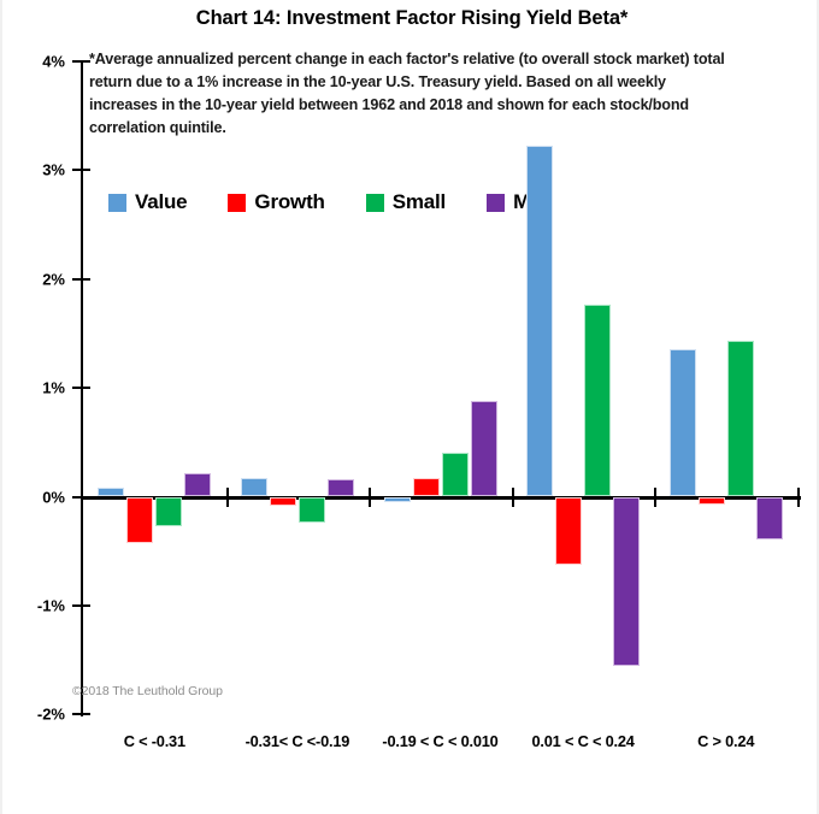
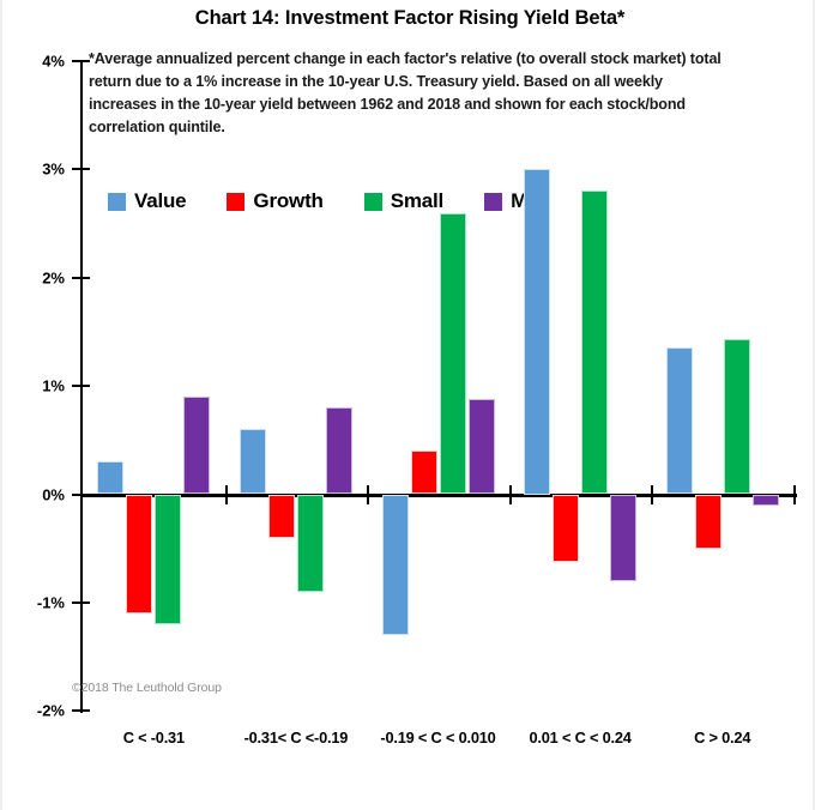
Value/C < -0.31: 0.1% -> 0.3%
Growth/C < -0.31: -0.4% -> -1.1%
Small/C < -0.31: -0.3% -> -1.2%
MO/C < -0.31: 0.2% -> 0.9%
Value/-0.31< C <-0.19: 0.2% -> 0.6%
Growth/-0.31< C <-0.19: -0.1% -> -0.4%
Small/-0.31< C <-0.19: -0.2% -> -0.9%
MO/-0.31< C <-0.19: 0.2% -> 0.8%
Value/-0.19 < C < 0.010: -0.1% -> -1.3%
Growth/-0.19 < C < 0.010: 0.2% -> 0.4%
Small/-0.19 < C < 0.010: 0.4% -> 2.6%
Value/0.01 < C < 0.24: 3.2% -> 3.0%
Small/0.01 < C < 0.24: 1.8% -> 2.8%
MO/0.01 < C < 0.24: -1.6% -> -0.8%
Growth/C > 0.24: -0.1% -> -0.5%
MO/C > 0.24: -0.4% -> -0.1%
